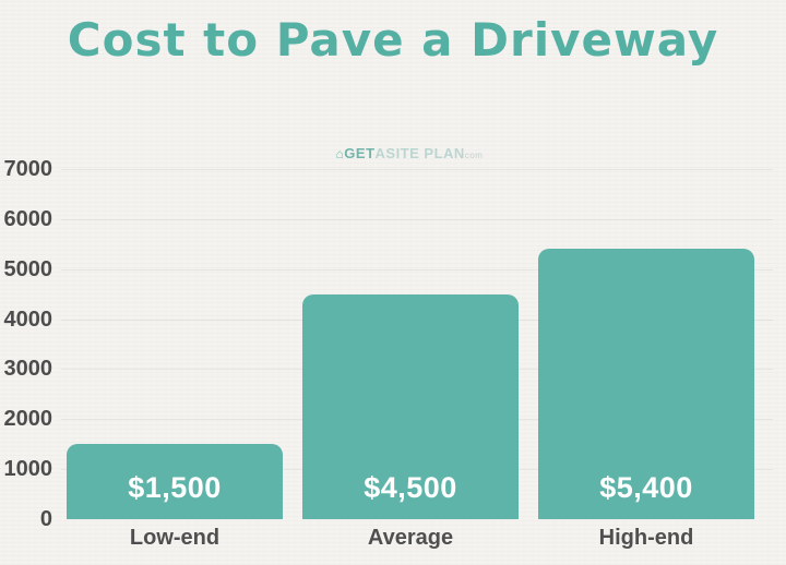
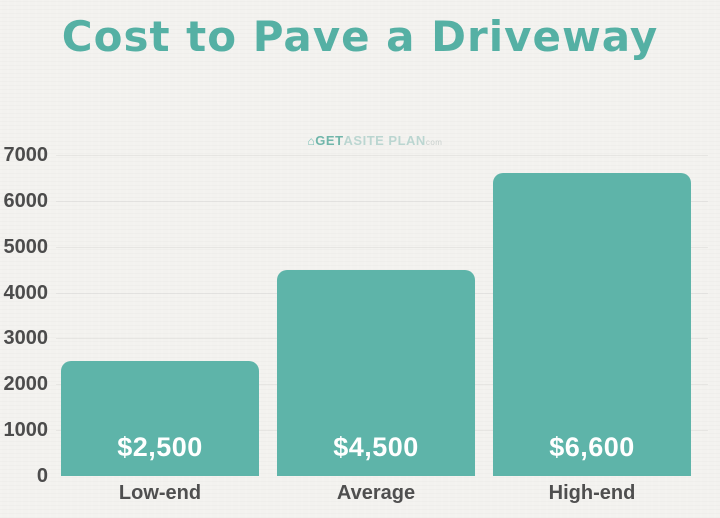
Low-end: $1,500 -> $2,500
High-end: $5,400 -> $6,600
